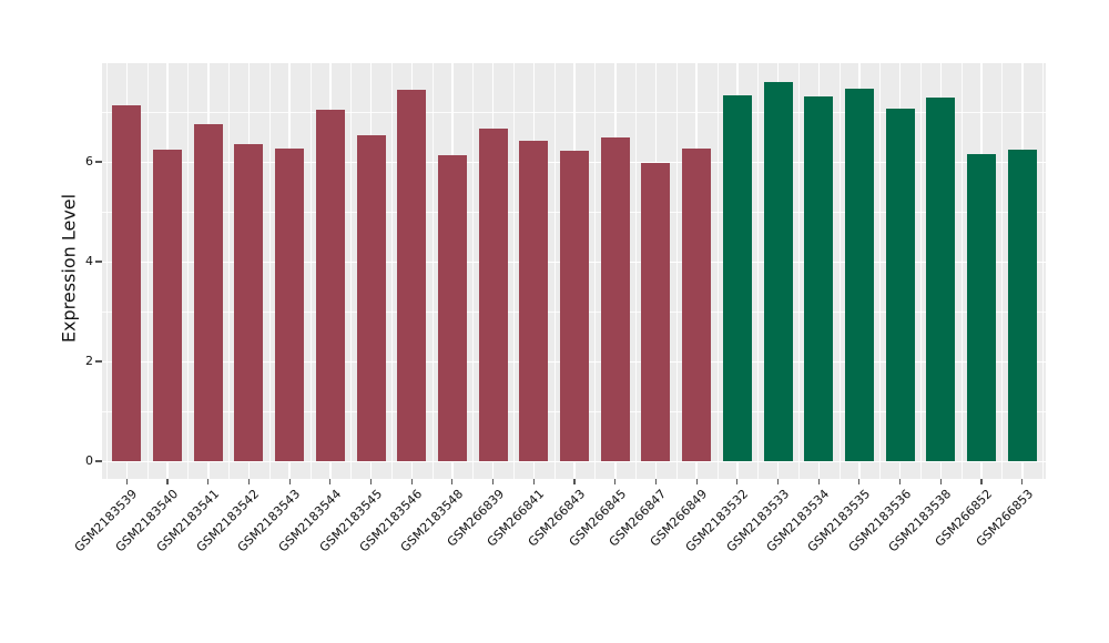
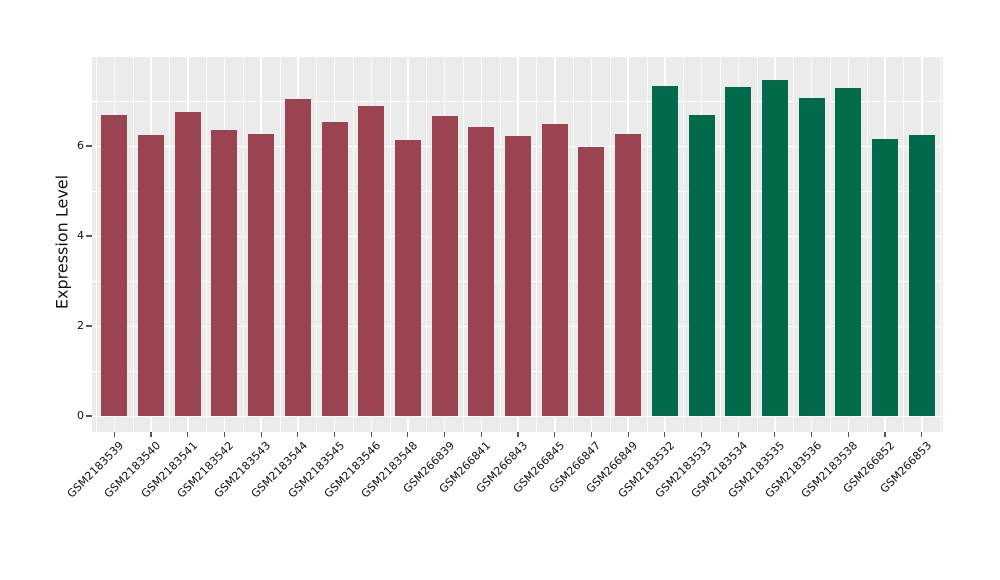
GSM2183539: 7.1 -> 6.7
GSM2183546: 7.5 -> 6.9
GSM2183533: 7.6 -> 6.7
